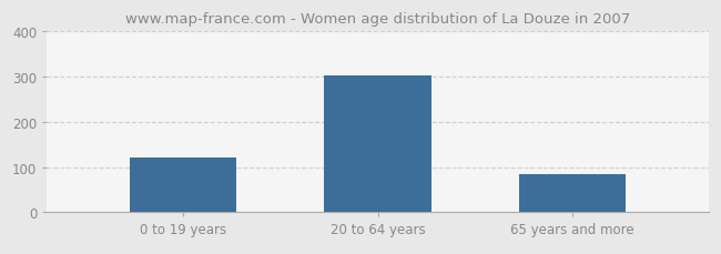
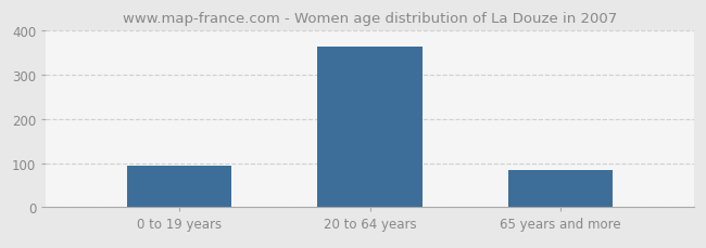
0 to 19 years: 120 -> 95
20 to 64 years: 303 -> 365
